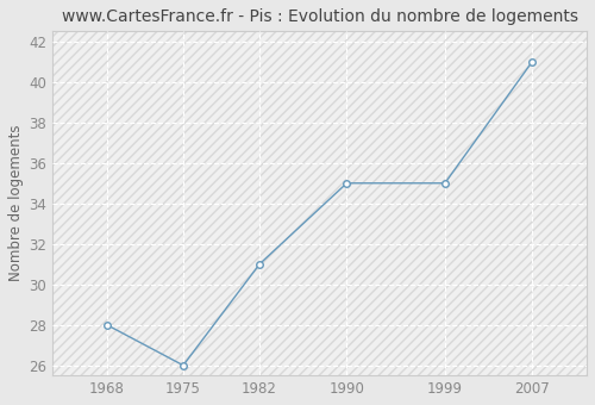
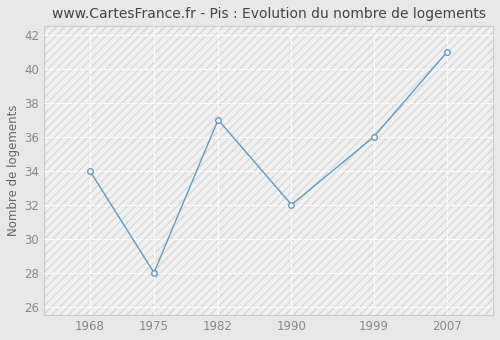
1968: 28 -> 34
1975: 26 -> 28
1982: 31 -> 37
1990: 35 -> 32
1999: 35 -> 36
